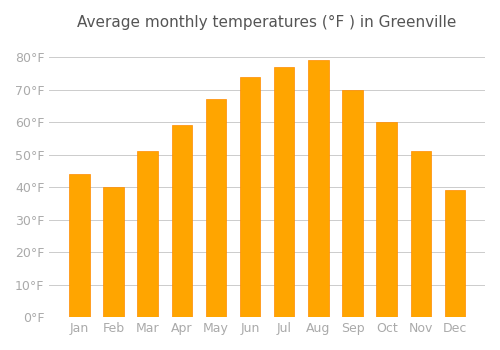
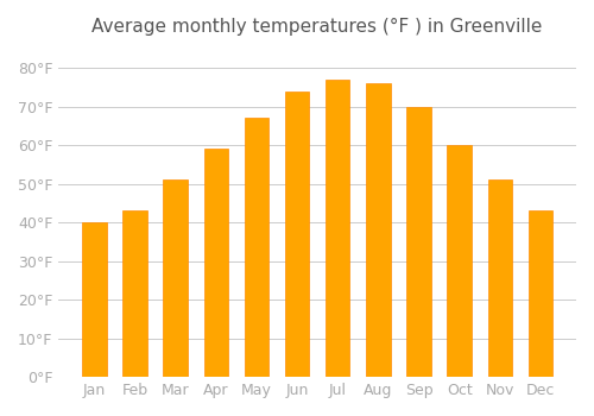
Jan: 44°F -> 40°F
Feb: 40°F -> 43°F
Aug: 79°F -> 76°F
Dec: 39°F -> 43°F
